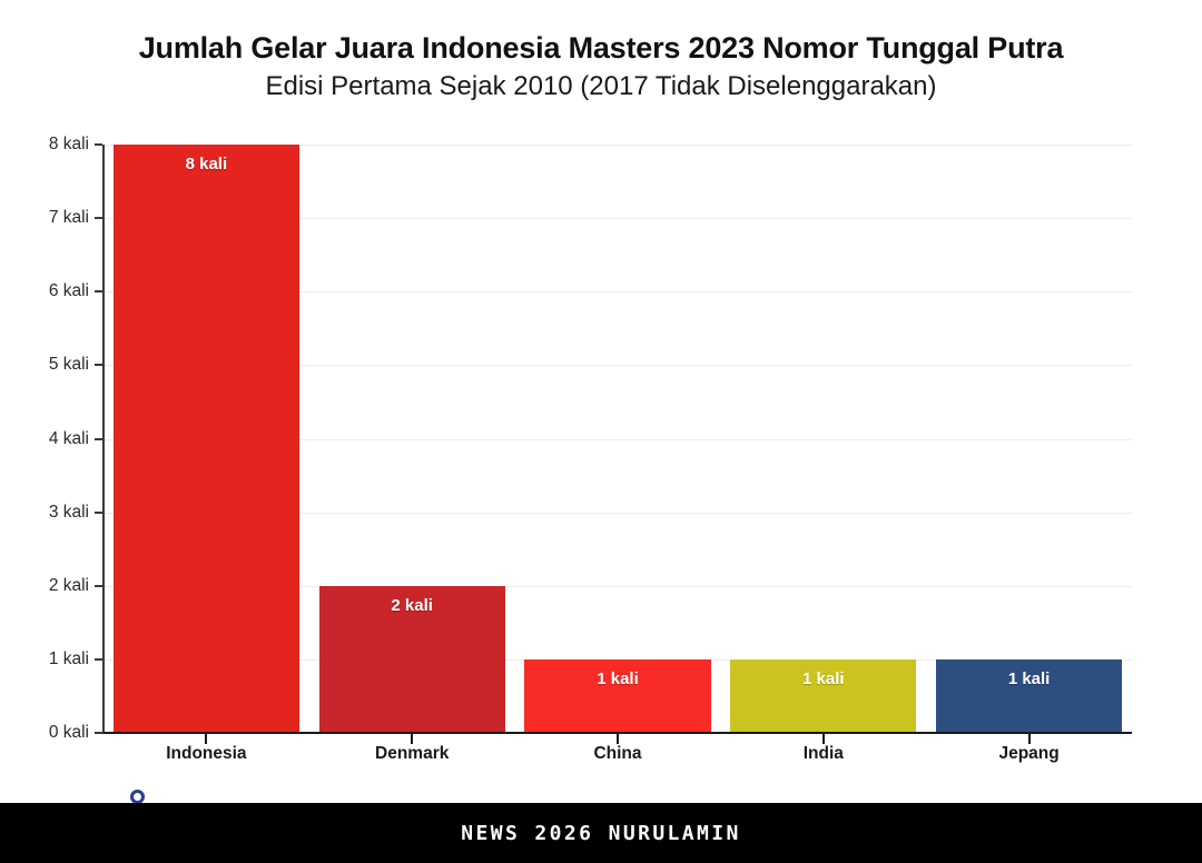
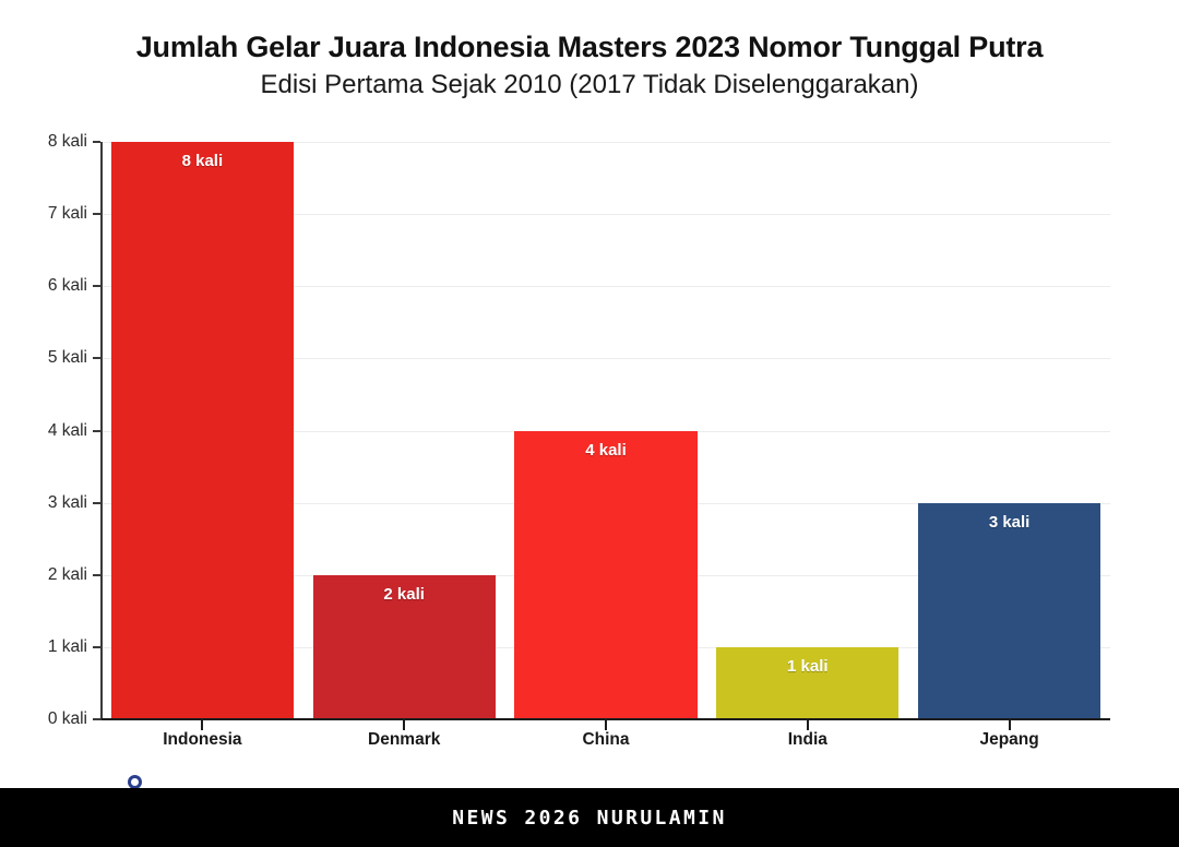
China: 1 -> 4
Jepang: 1 -> 3
